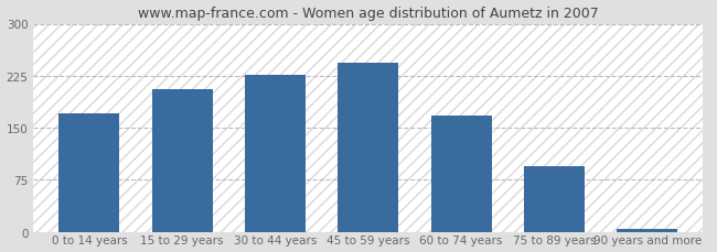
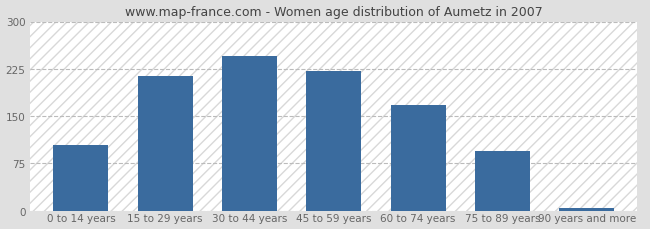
0 to 14 years: 170 -> 104
15 to 29 years: 205 -> 214
30 to 44 years: 227 -> 246
45 to 59 years: 243 -> 222
